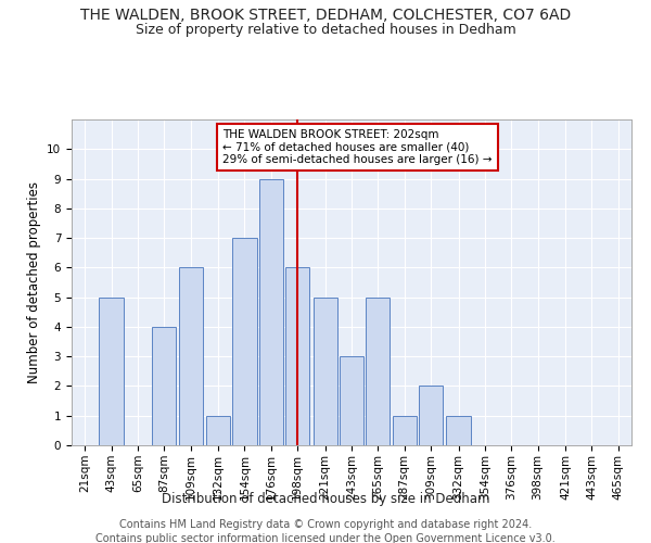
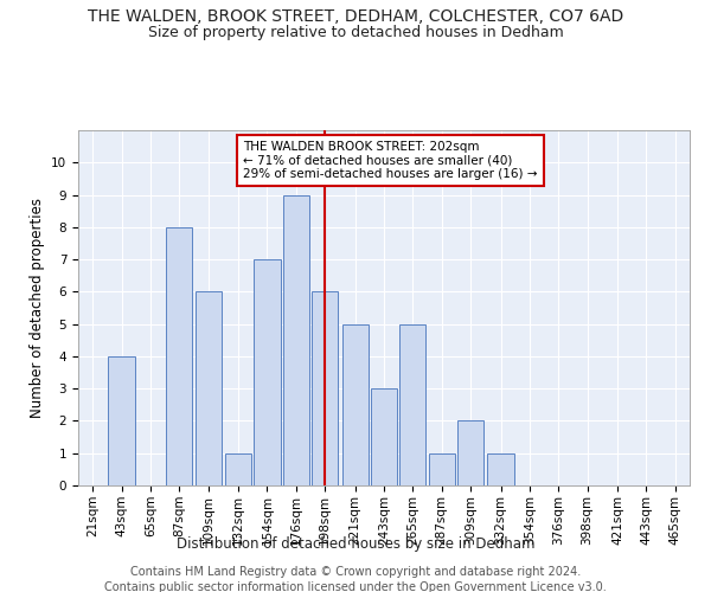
43sqm: 5 -> 4
87sqm: 4 -> 8
